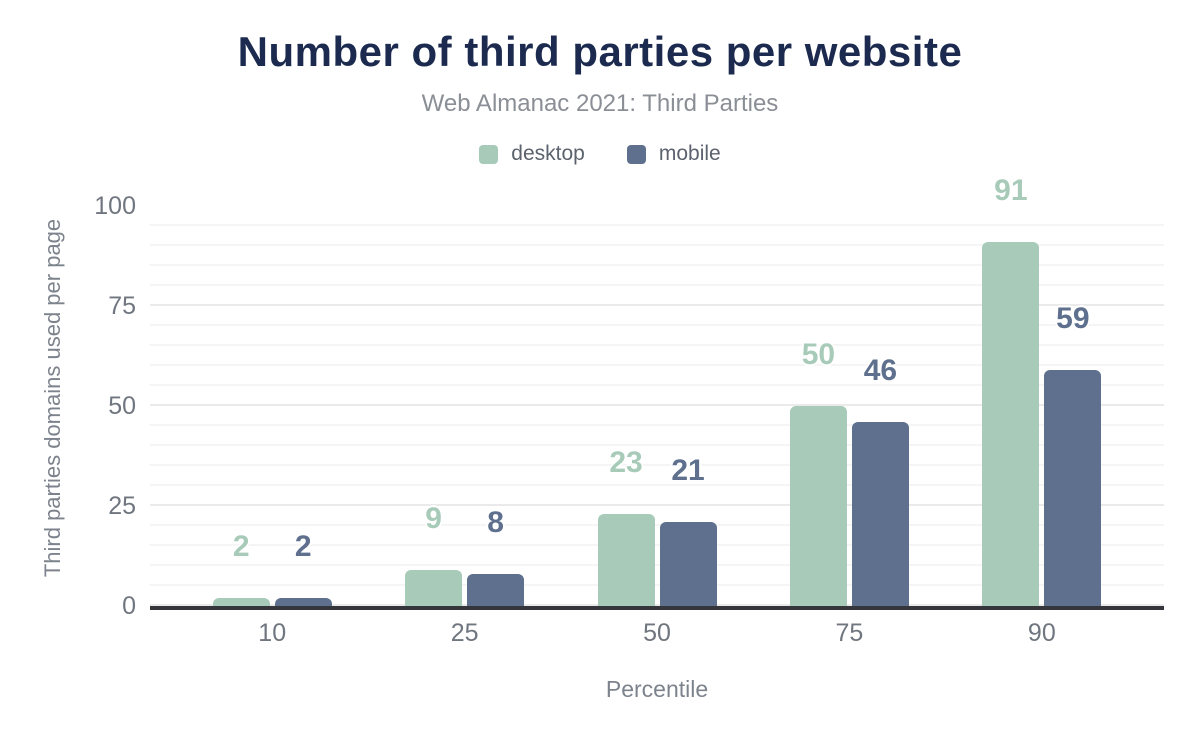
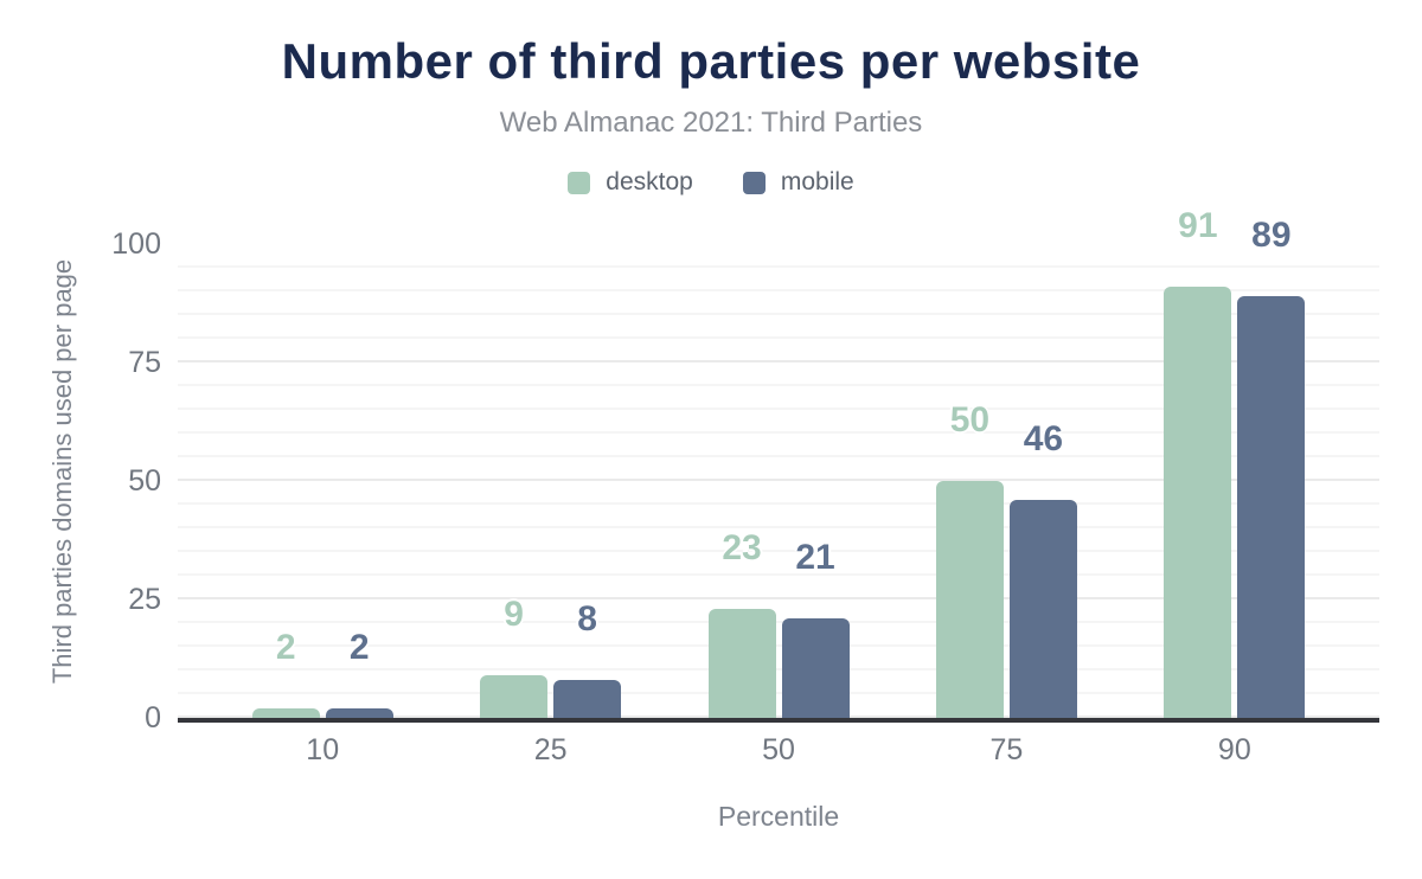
mobile/90: 59 -> 89
